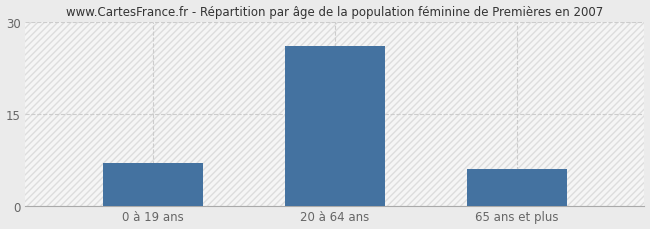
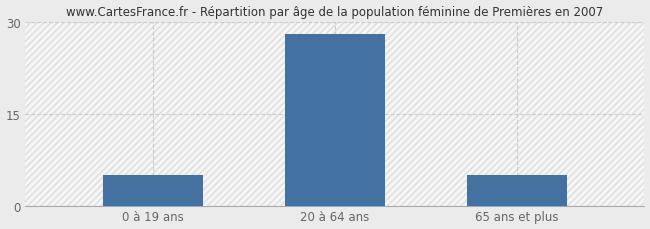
0 à 19 ans: 7 -> 5
20 à 64 ans: 26 -> 28
65 ans et plus: 6 -> 5
